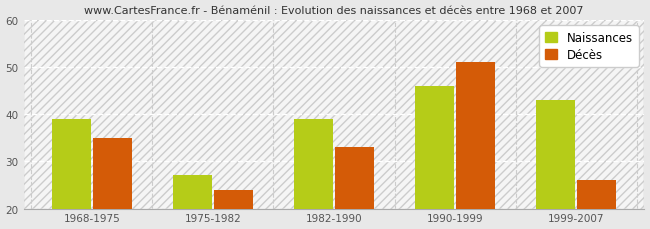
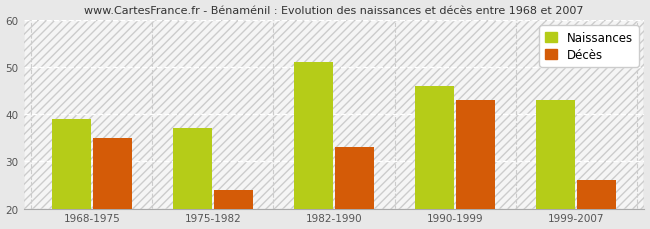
Naissances/1975-1982: 27 -> 37
Naissances/1982-1990: 39 -> 51
Décès/1990-1999: 51 -> 43
